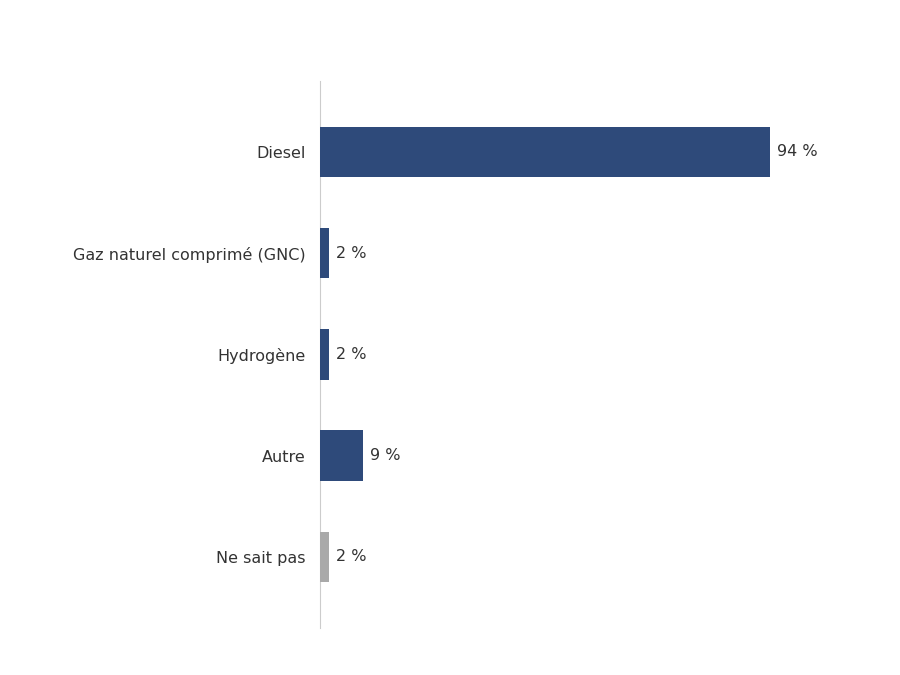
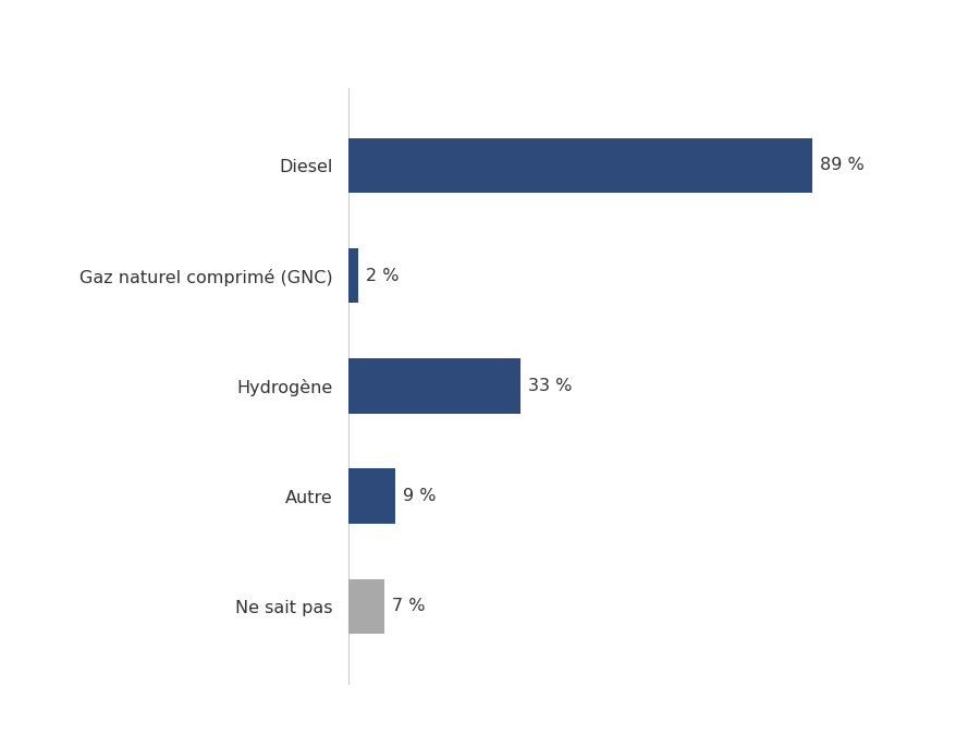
Diesel: 94 -> 89
Hydrogène: 2 -> 33
Ne sait pas: 2 -> 7
